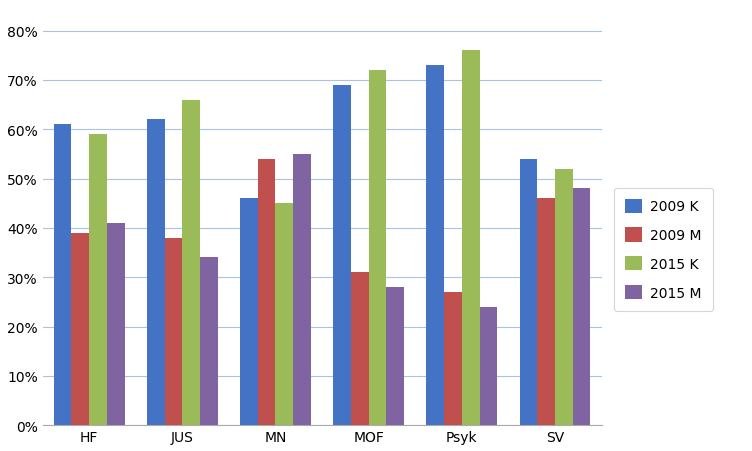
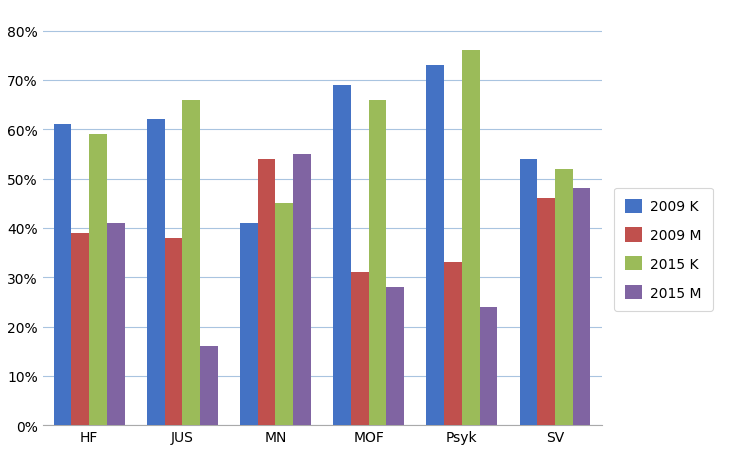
2015 M/JUS: 34% -> 16%
2009 K/MN: 46% -> 41%
2015 K/MOF: 72% -> 66%
2009 M/Psyk: 27% -> 33%
